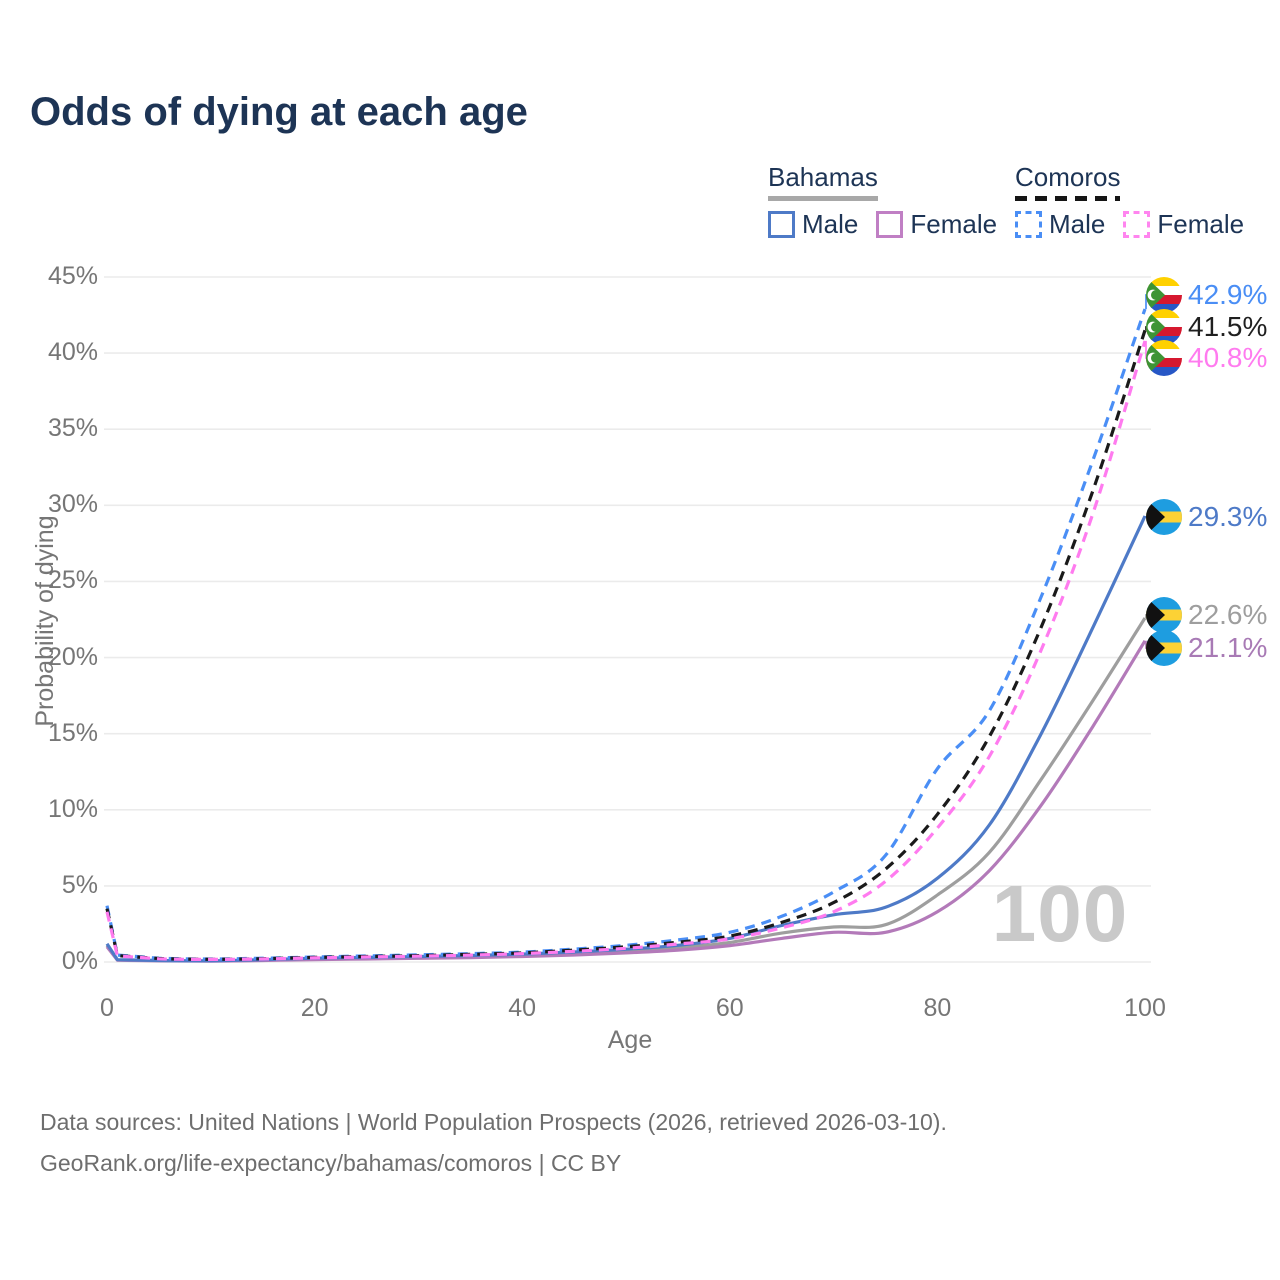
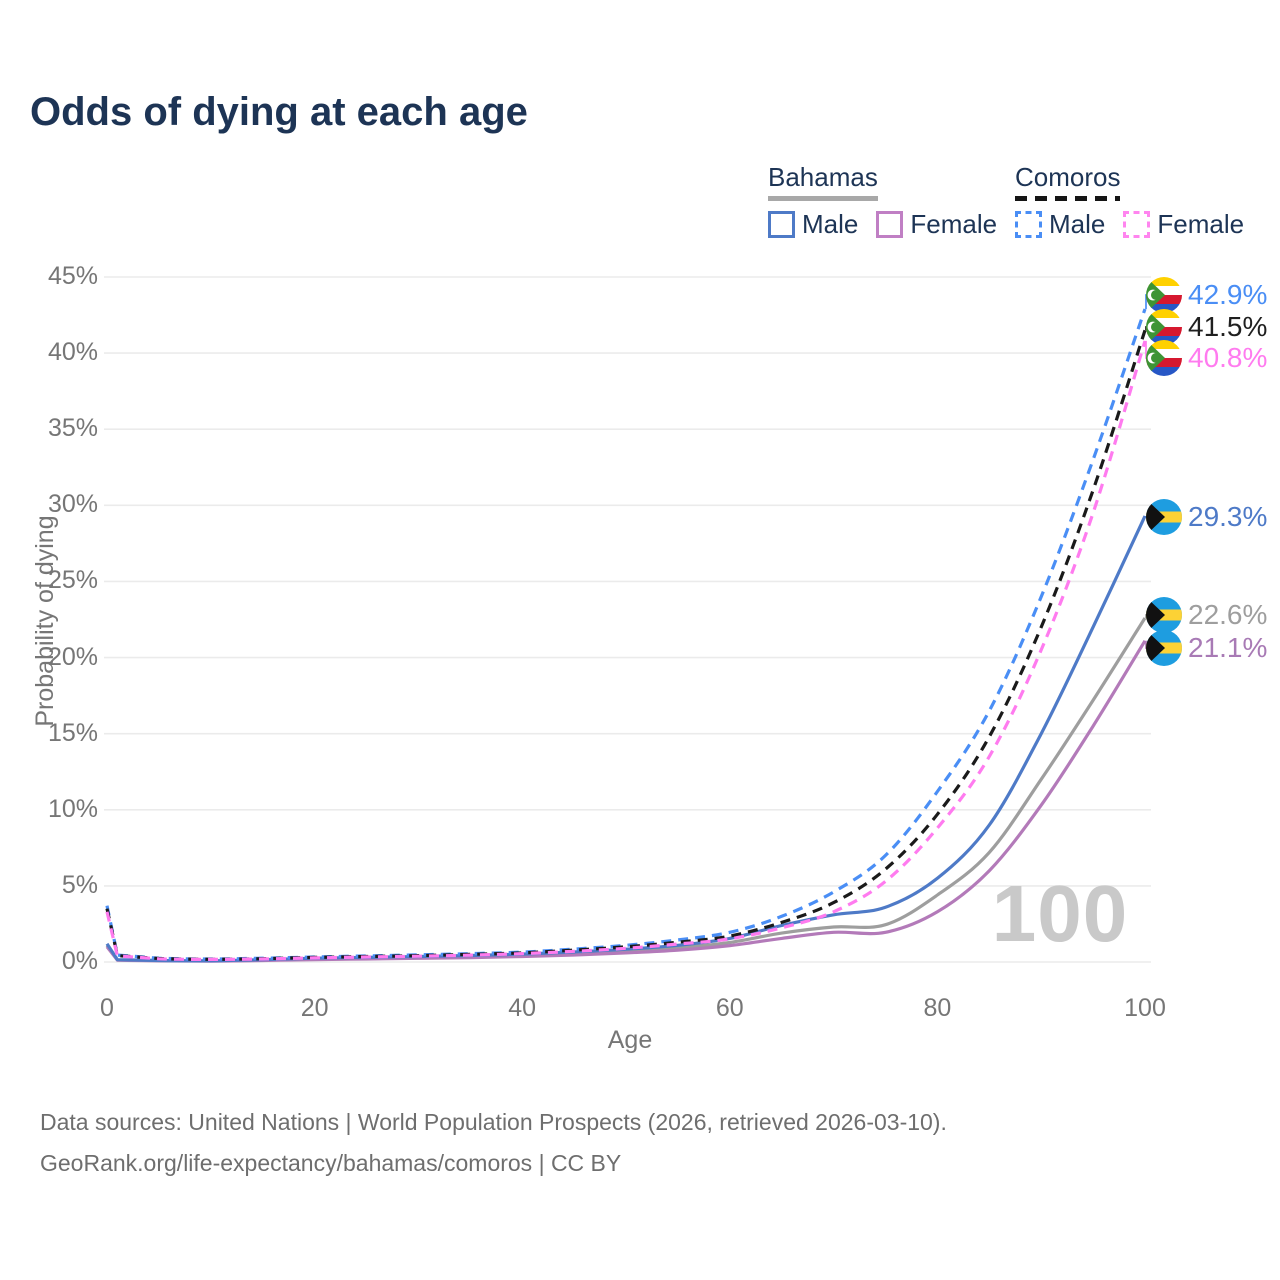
Comoros Male/80: 12.7% -> 11.2%
